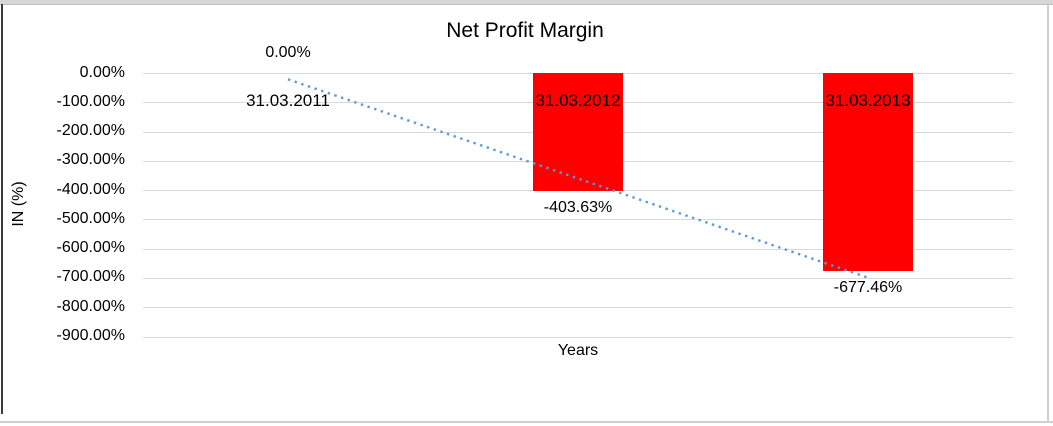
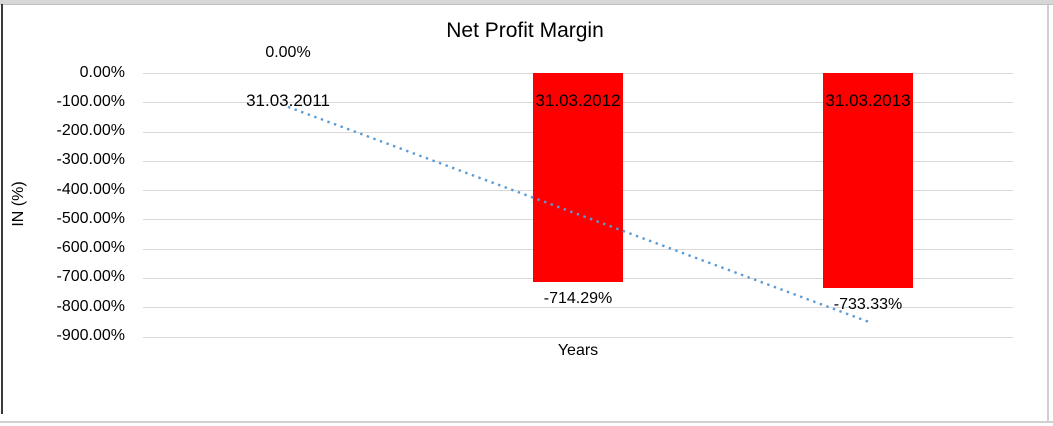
31.03.2012: -403.63% -> -714.29%
31.03.2013: -677.46% -> -733.33%
